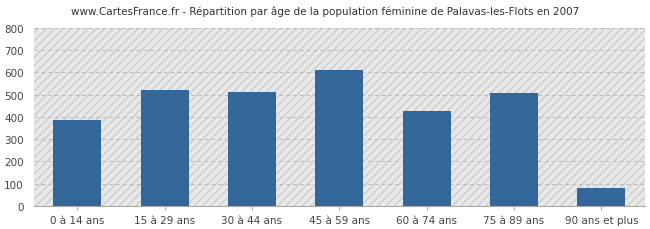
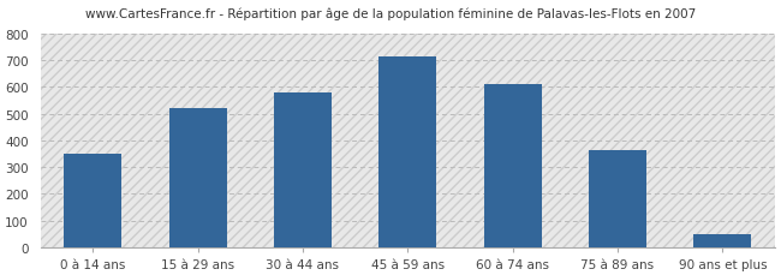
0 à 14 ans: 385 -> 350
30 à 44 ans: 510 -> 580
45 à 59 ans: 610 -> 715
60 à 74 ans: 425 -> 610
75 à 89 ans: 505 -> 365
90 ans et plus: 80 -> 50
